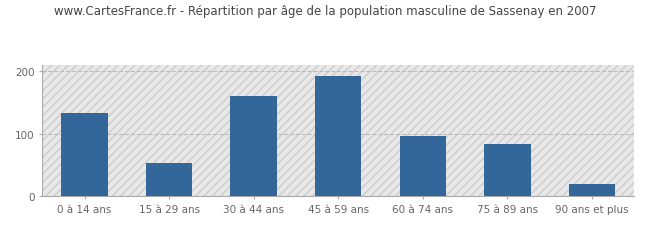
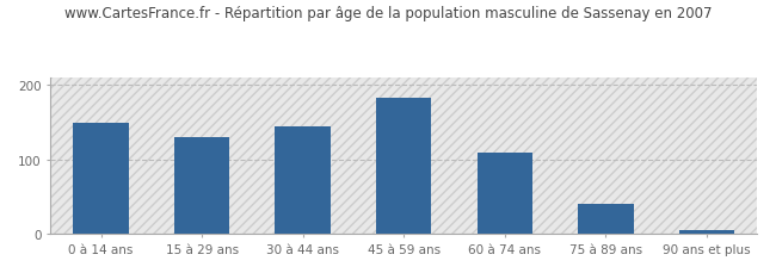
0 à 14 ans: 134 -> 150
15 à 29 ans: 54 -> 130
30 à 44 ans: 160 -> 145
45 à 59 ans: 192 -> 183
60 à 74 ans: 96 -> 110
75 à 89 ans: 84 -> 40
90 ans et plus: 20 -> 5
